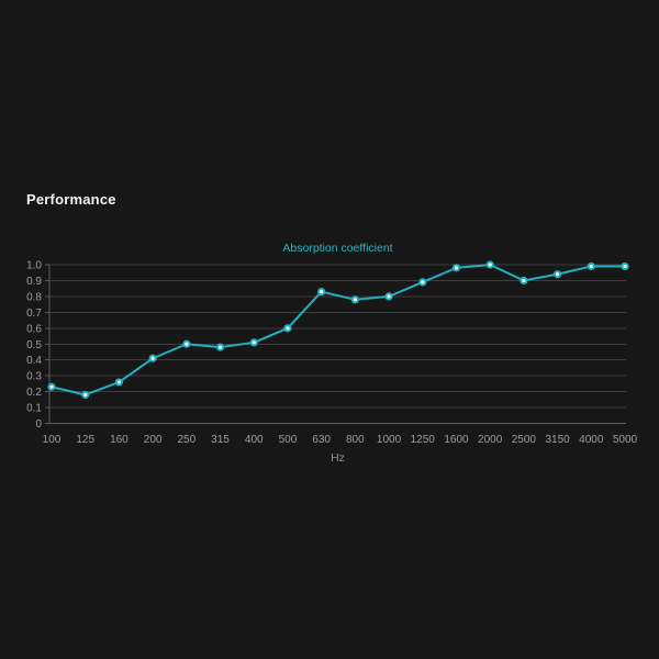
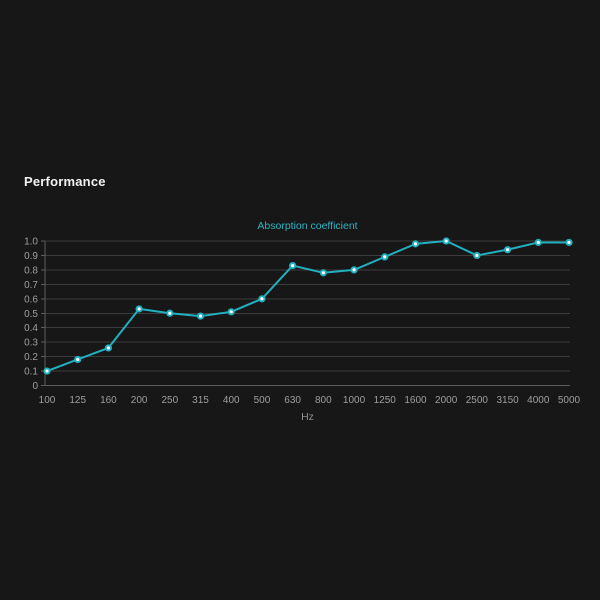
100: 0.23 -> 0.10
200: 0.41 -> 0.53
